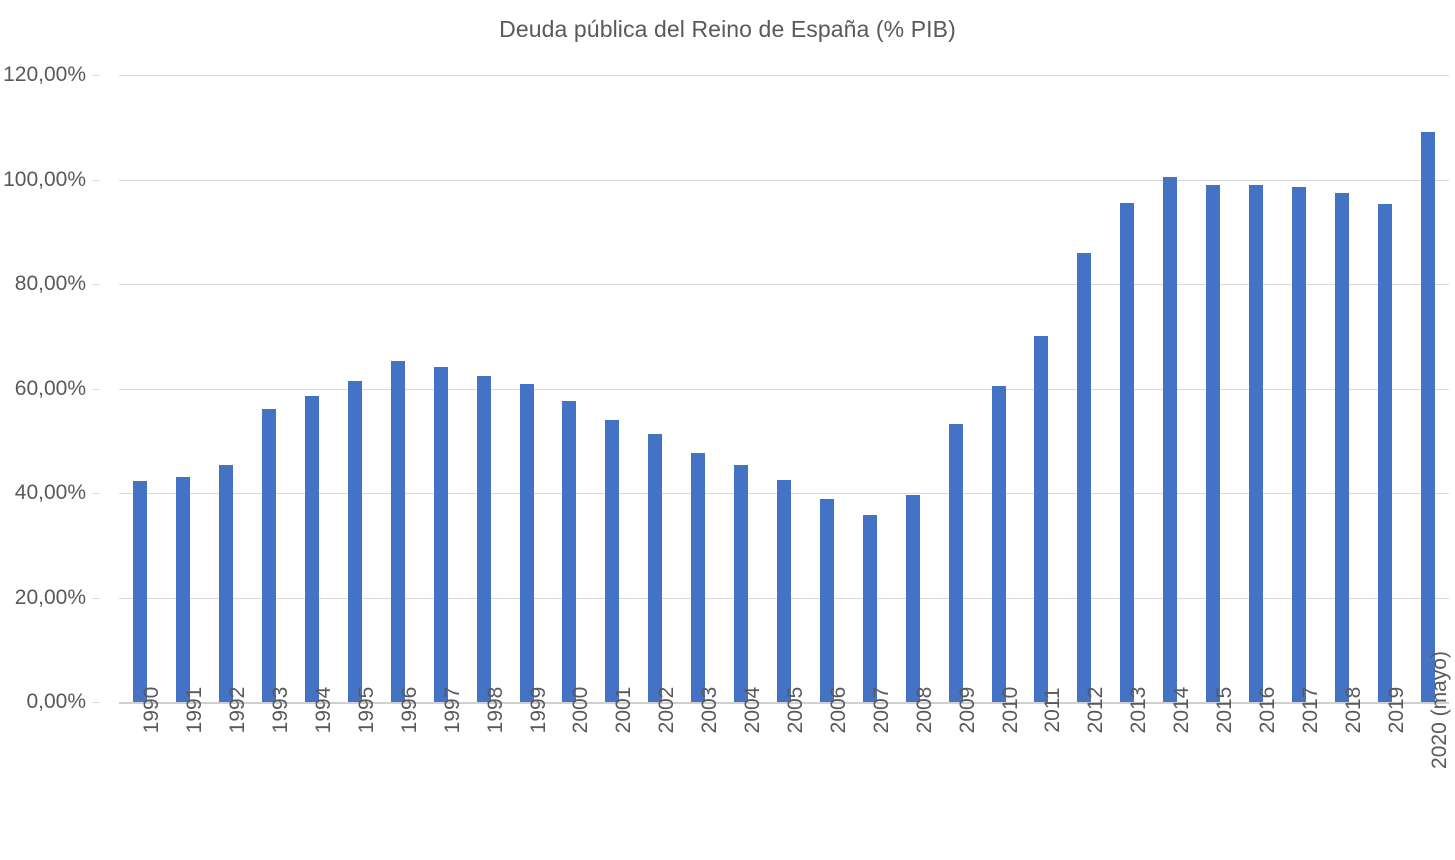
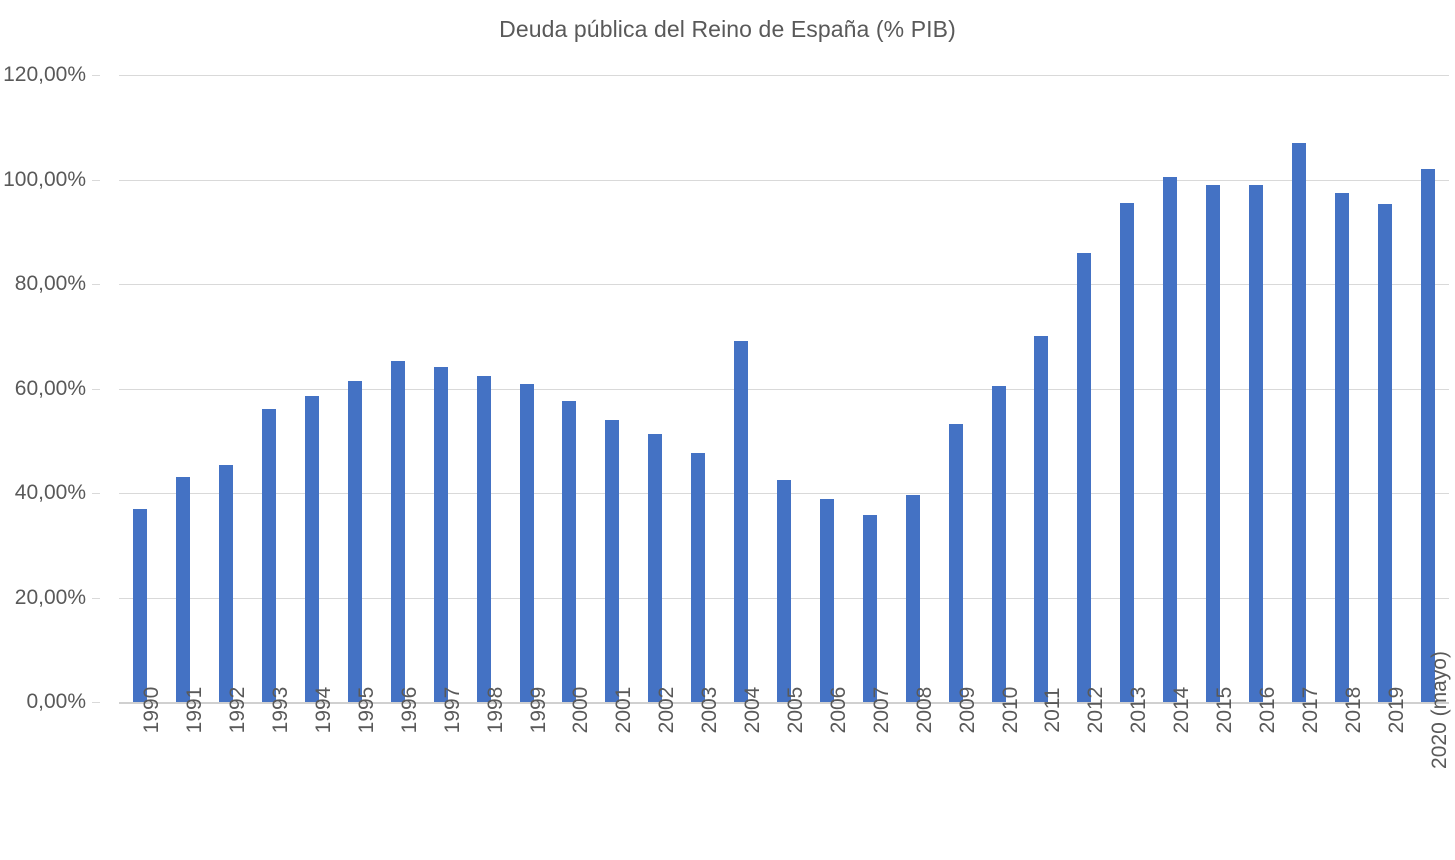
1990: 42% -> 37%
2004: 45% -> 69%
2017: 99% -> 107%
2020 (mayo): 109% -> 102%
